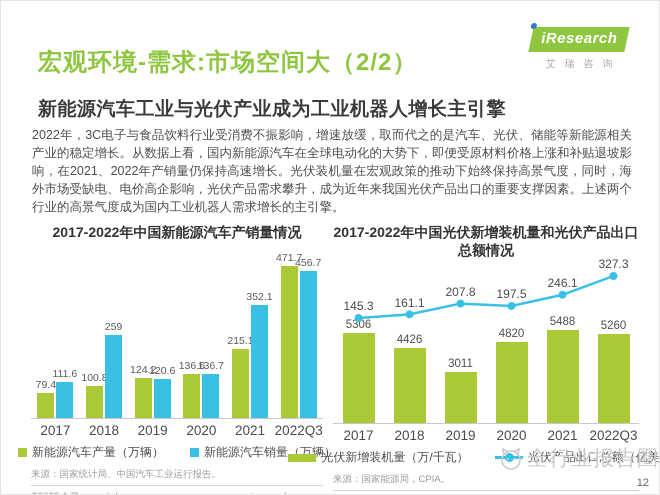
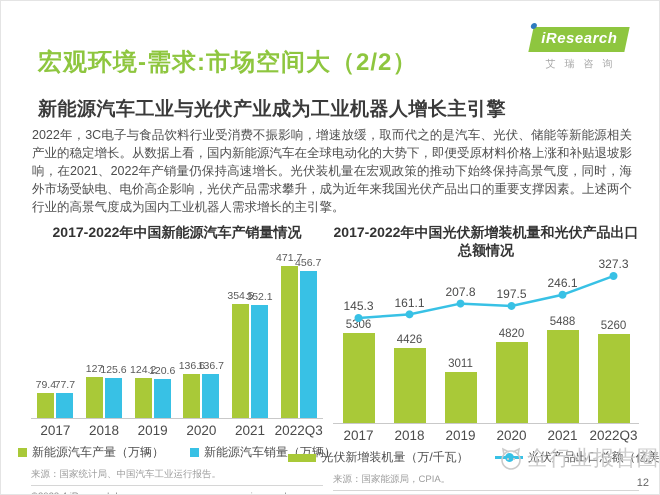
2017-2022年中国新能源汽车产销量情况/新能源汽车销量（万辆）/2017: 111.6 -> 77.7
2017-2022年中国新能源汽车产销量情况/新能源汽车产量（万辆）/2018: 100.8 -> 127
2017-2022年中国新能源汽车产销量情况/新能源汽车销量（万辆）/2018: 259 -> 125.6
2017-2022年中国新能源汽车产销量情况/新能源汽车产量（万辆）/2021: 215.1 -> 354.5
